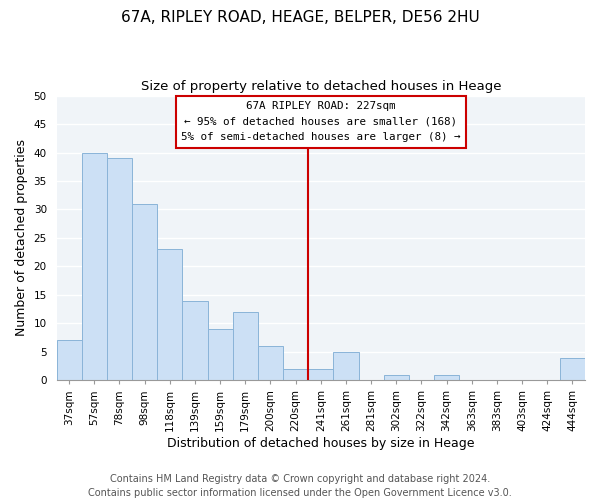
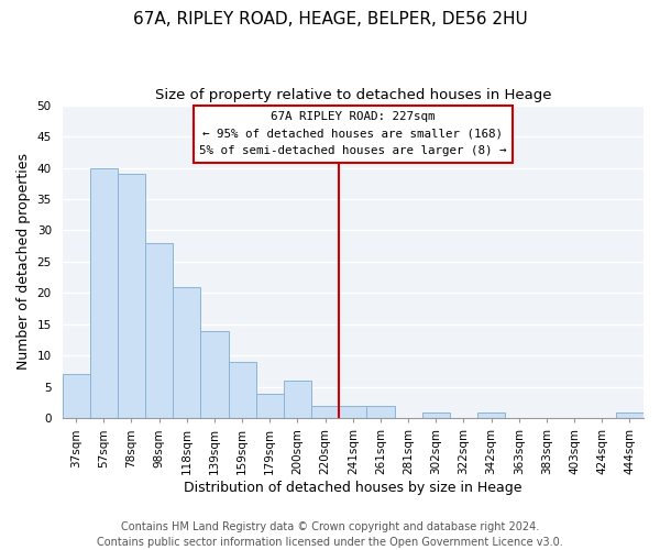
98sqm: 31 -> 28
118sqm: 23 -> 21
179sqm: 12 -> 4
261sqm: 5 -> 2
444sqm: 4 -> 1
